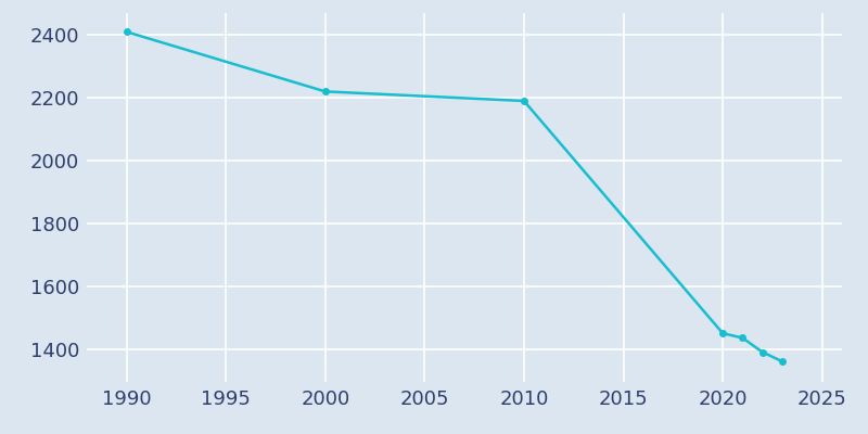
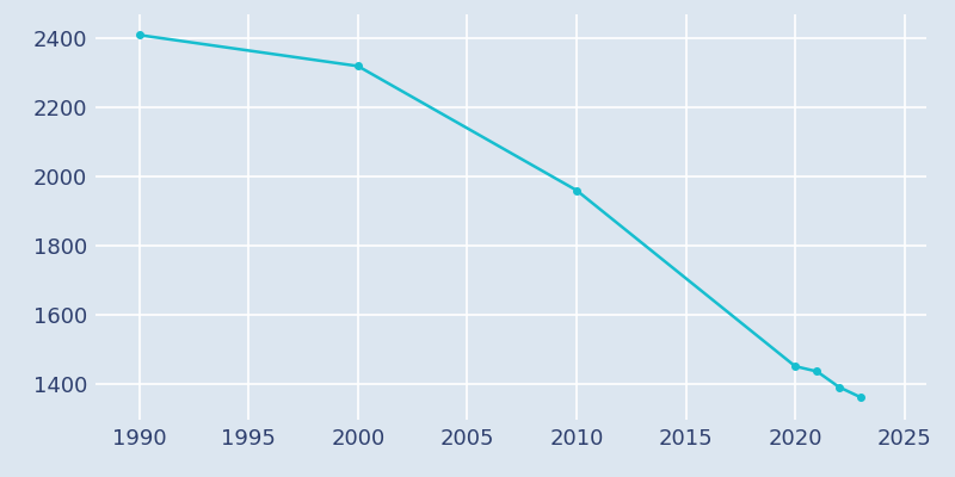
2000: 2220 -> 2320
2010: 2190 -> 1960
